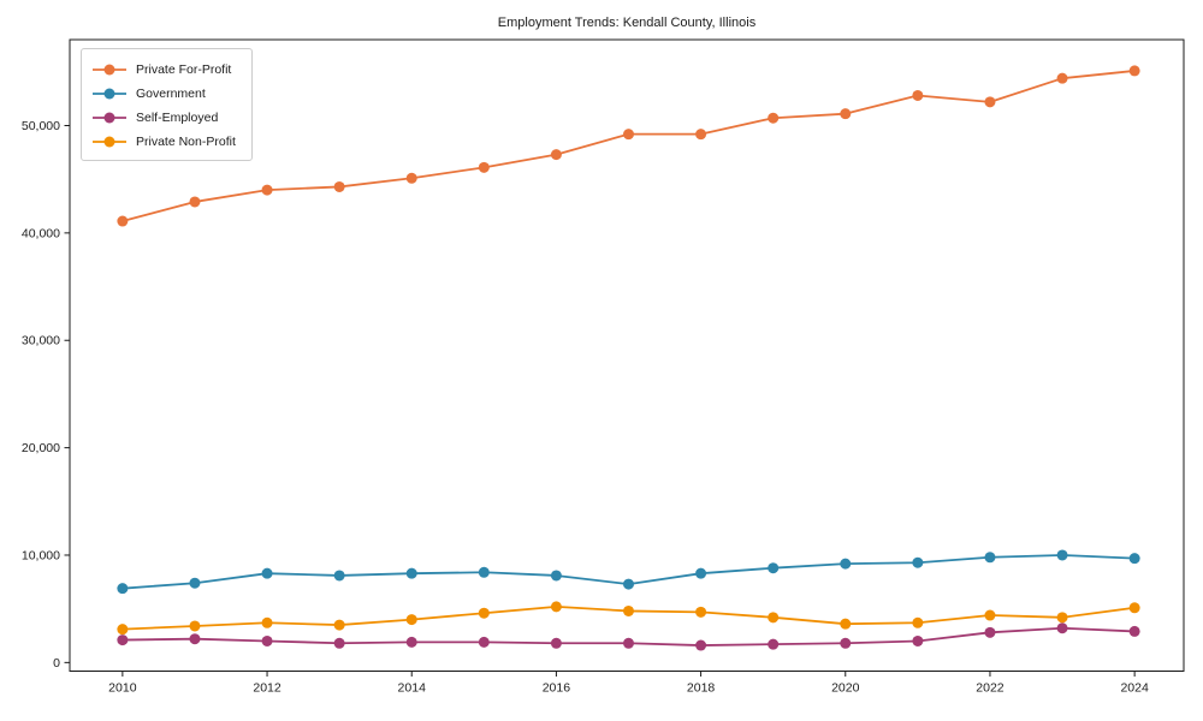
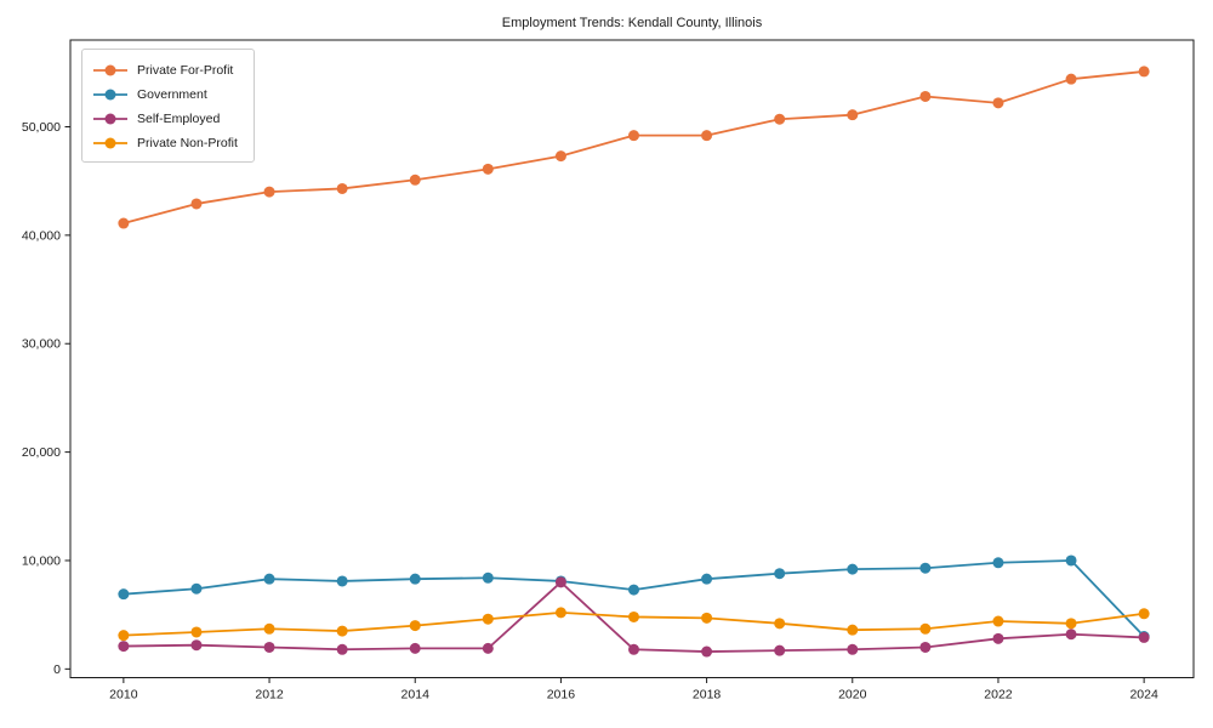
Self-Employed/2016: 2000 -> 8000
Government/2024: 10000 -> 3000
